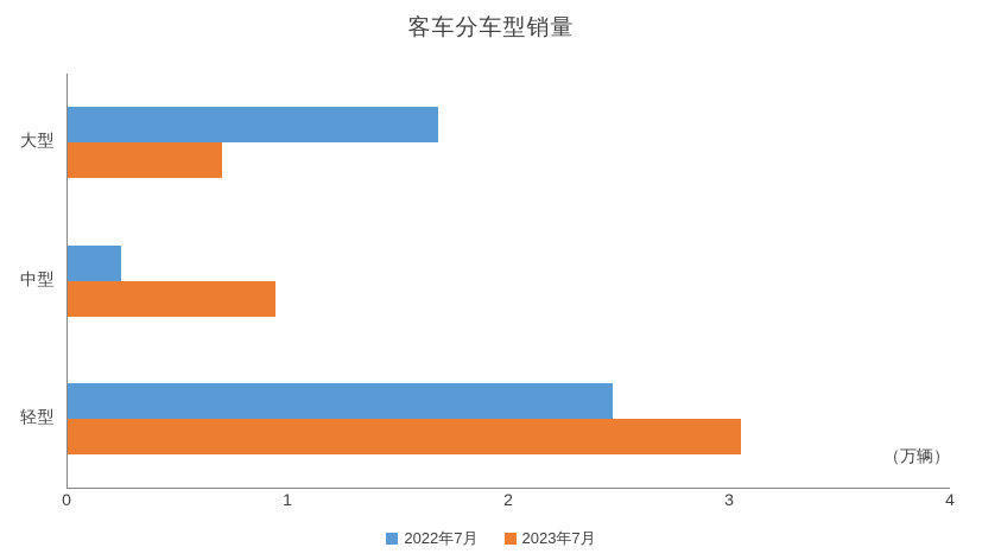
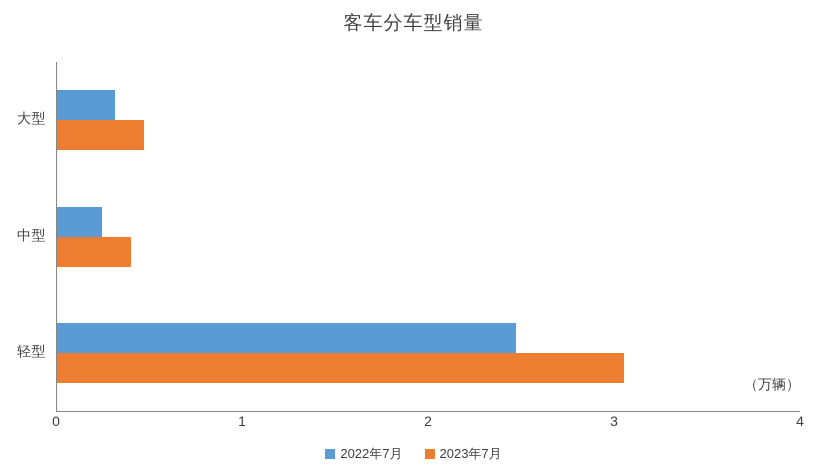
2022年7月/大型: 1.68 -> 0.31
2023年7月/大型: 0.70 -> 0.47
2023年7月/中型: 0.94 -> 0.40
